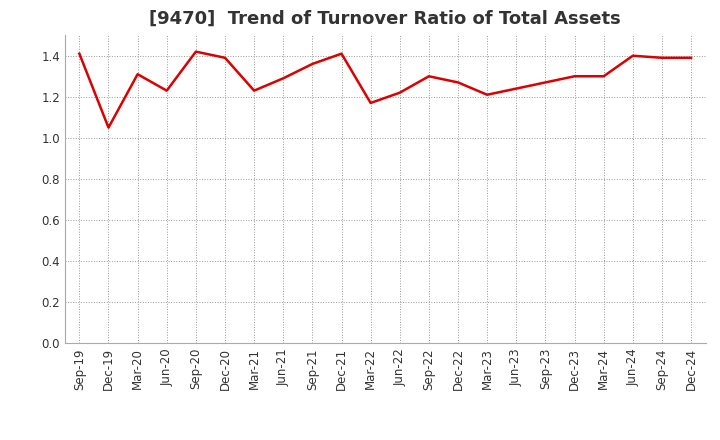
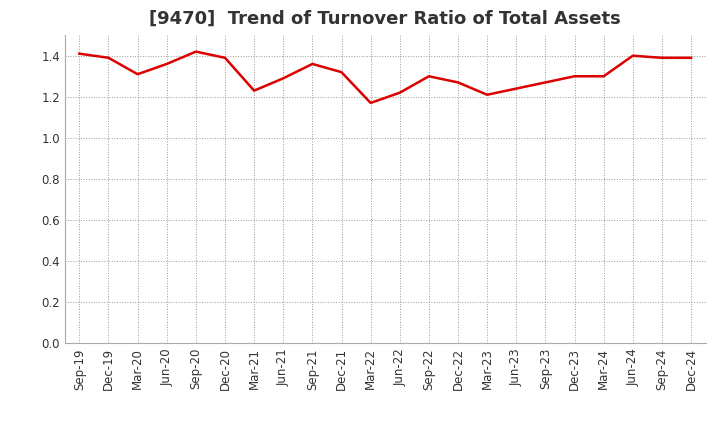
Dec-19: 1.05 -> 1.39
Jun-20: 1.23 -> 1.36
Dec-21: 1.41 -> 1.32
